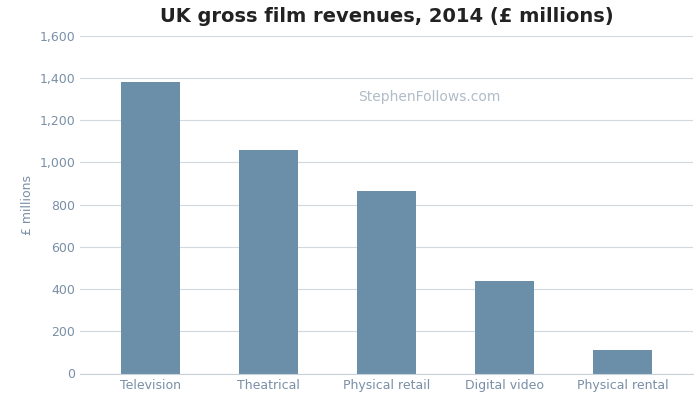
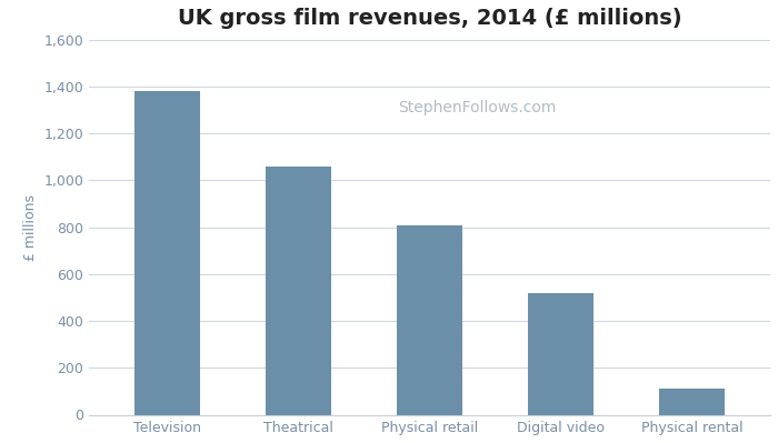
Physical retail: 865 -> 810
Digital video: 440 -> 520
